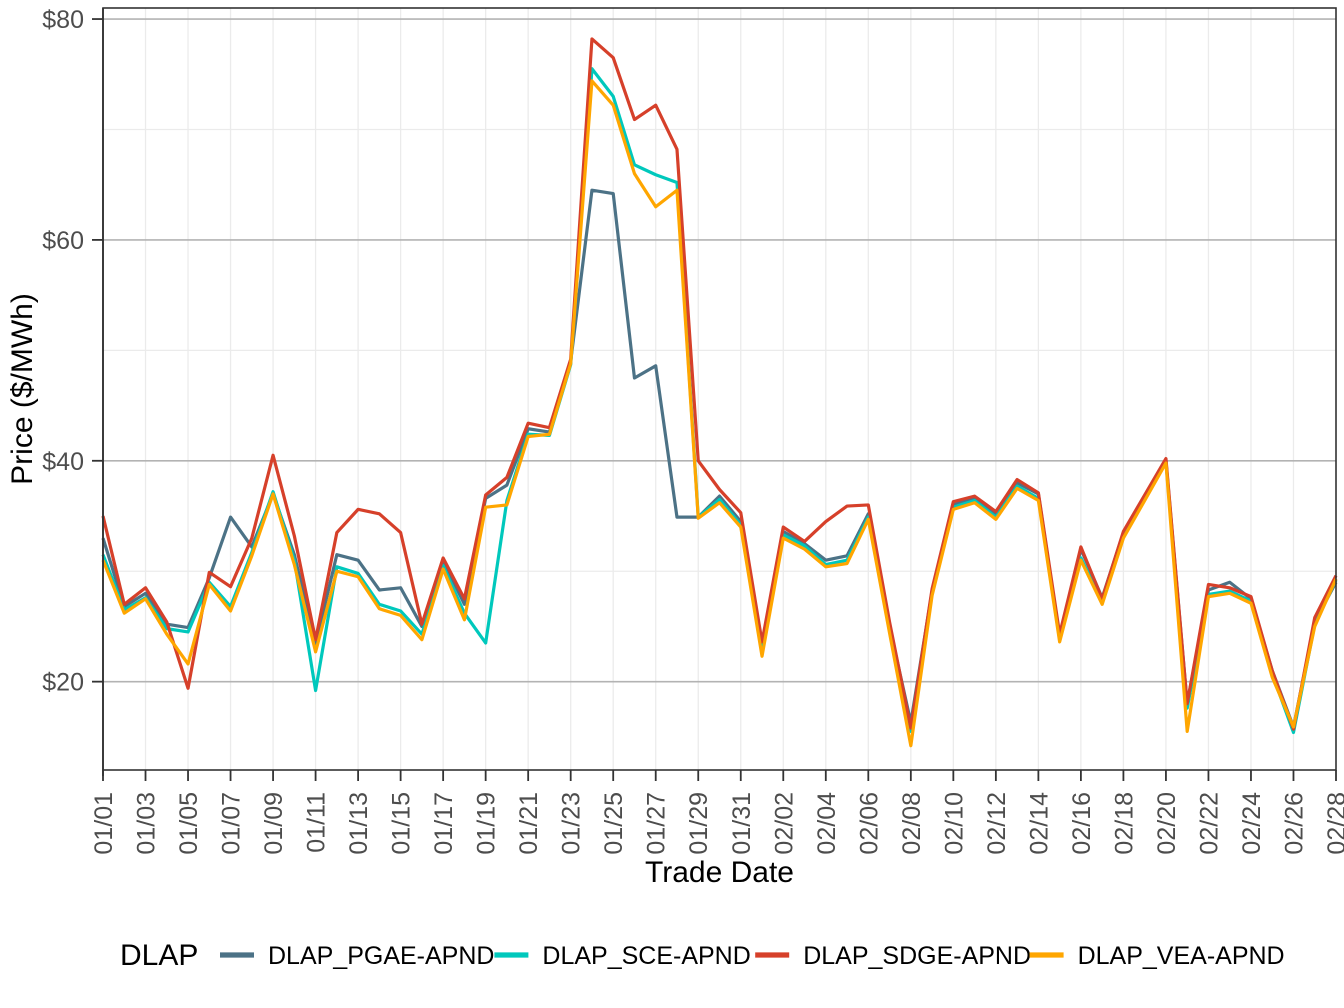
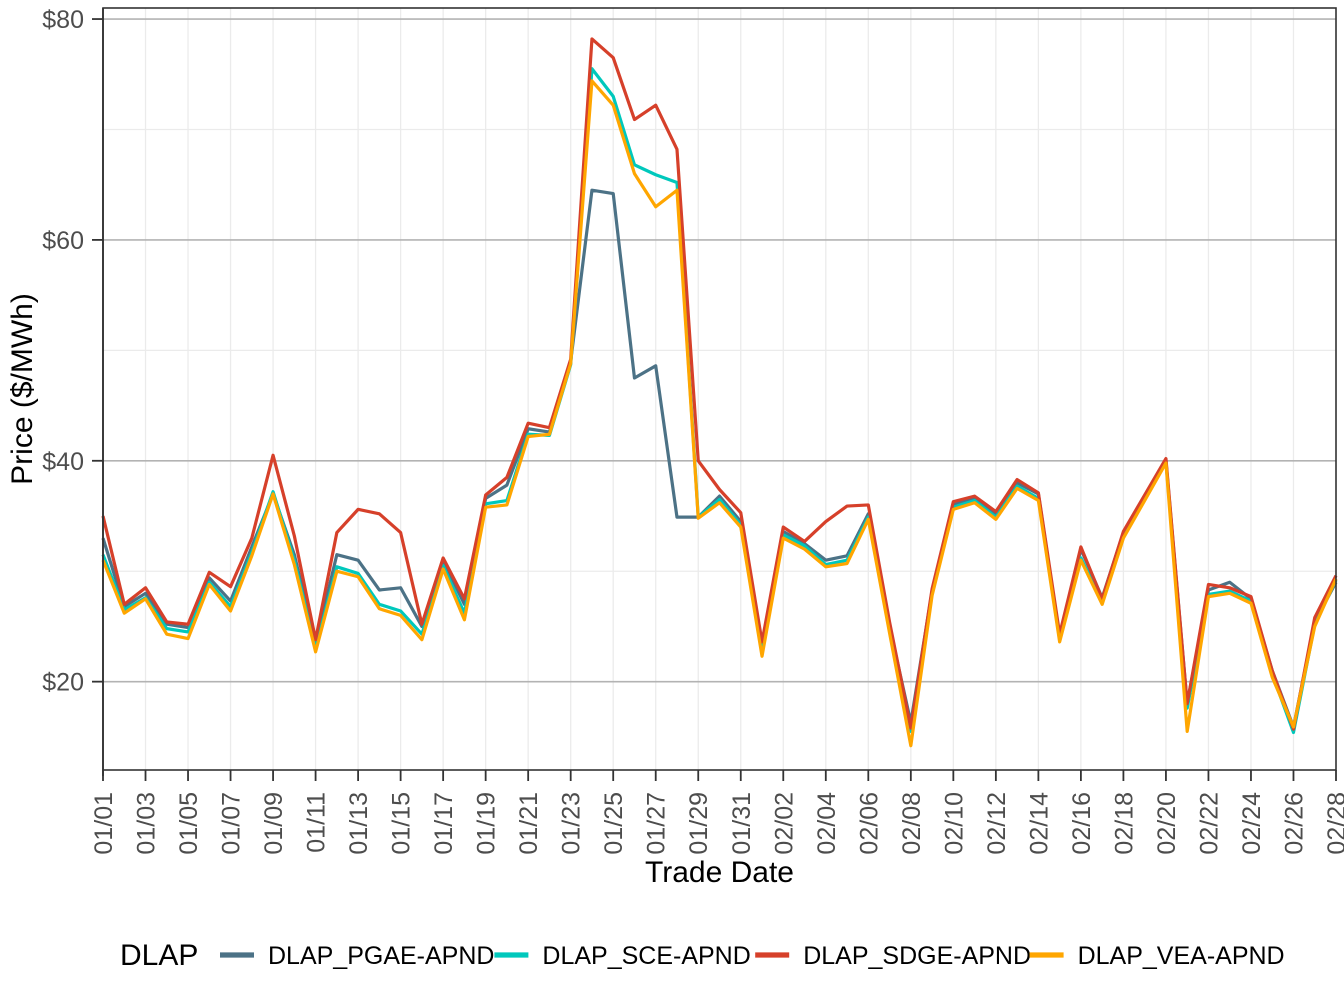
DLAP_SDGE-APND/01/05: $19.4 -> $25.2
DLAP_VEA-APND/01/05: $21.6 -> $23.9
DLAP_PGAE-APND/01/07: $34.9 -> $27.3
DLAP_SCE-APND/01/11: $19.2 -> $23.0
DLAP_SCE-APND/01/19: $23.5 -> $36.1
